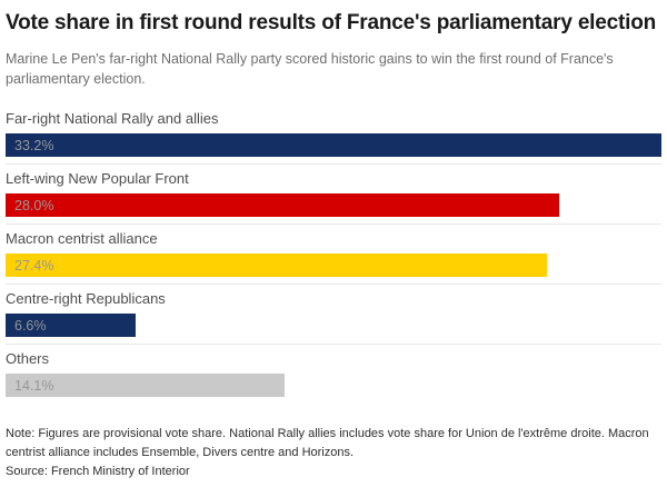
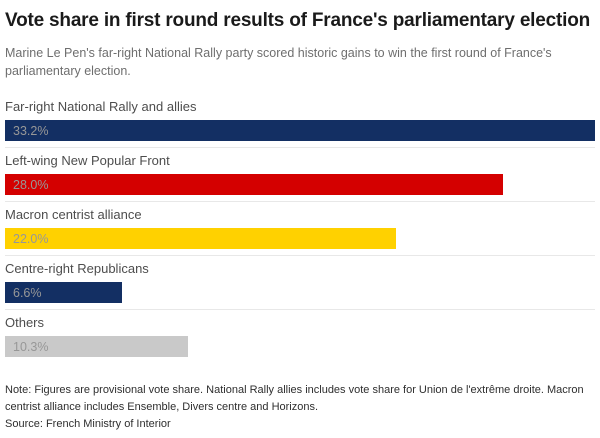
Macron centrist alliance: 27.4% -> 22.0%
Others: 14.1% -> 10.3%
